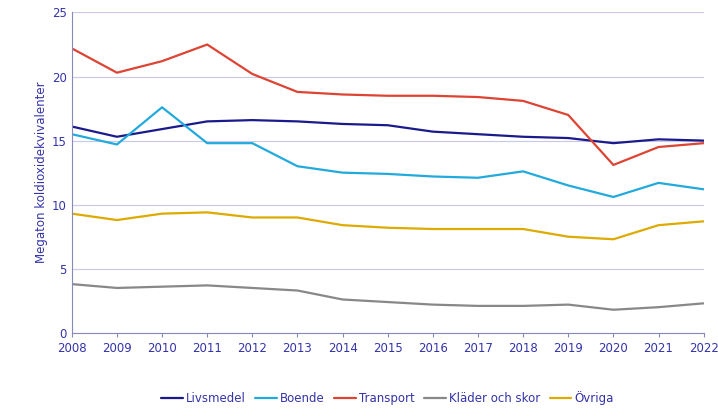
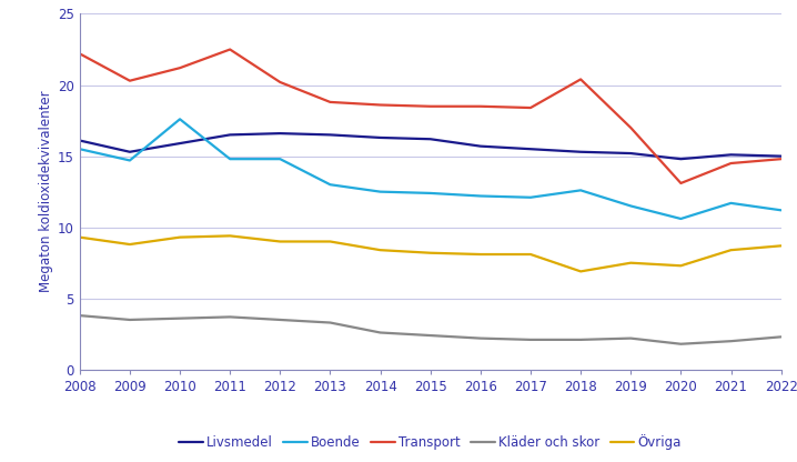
Transport/2018: 18.1 -> 20.4
Övriga/2018: 8.1 -> 6.9
